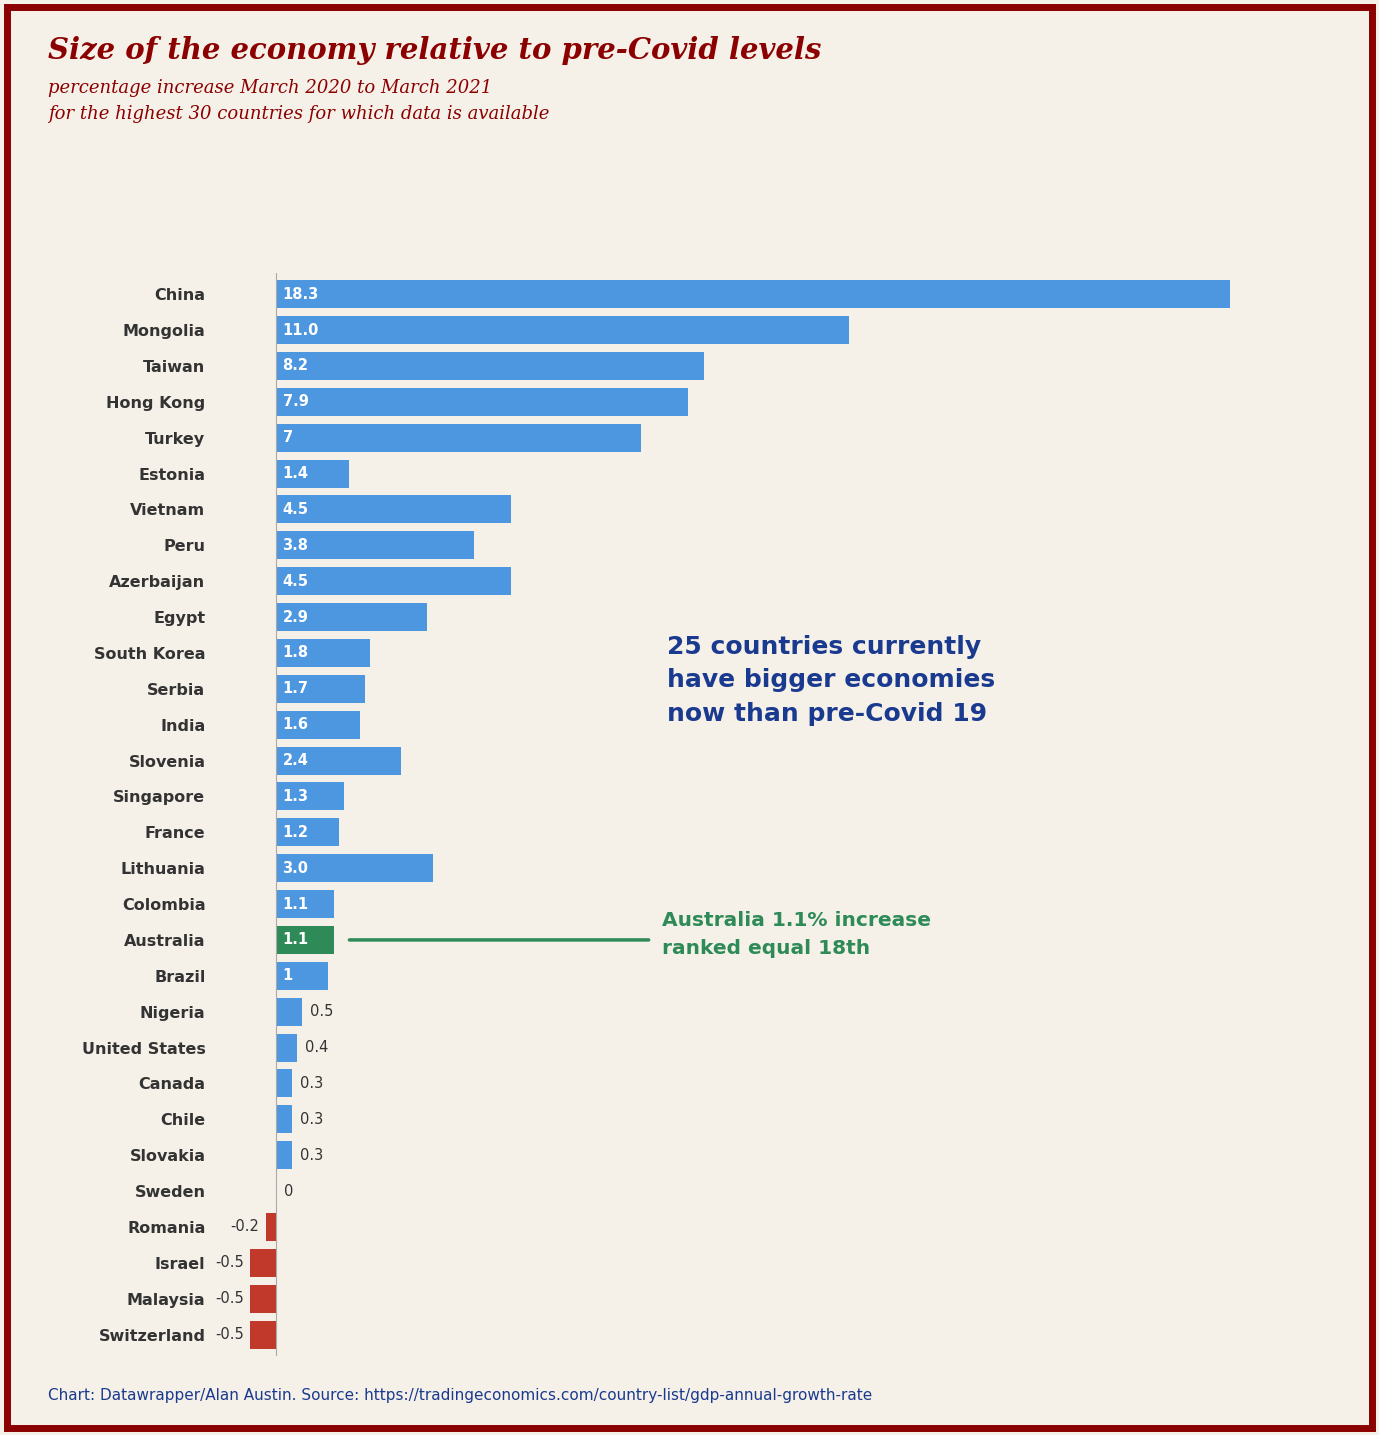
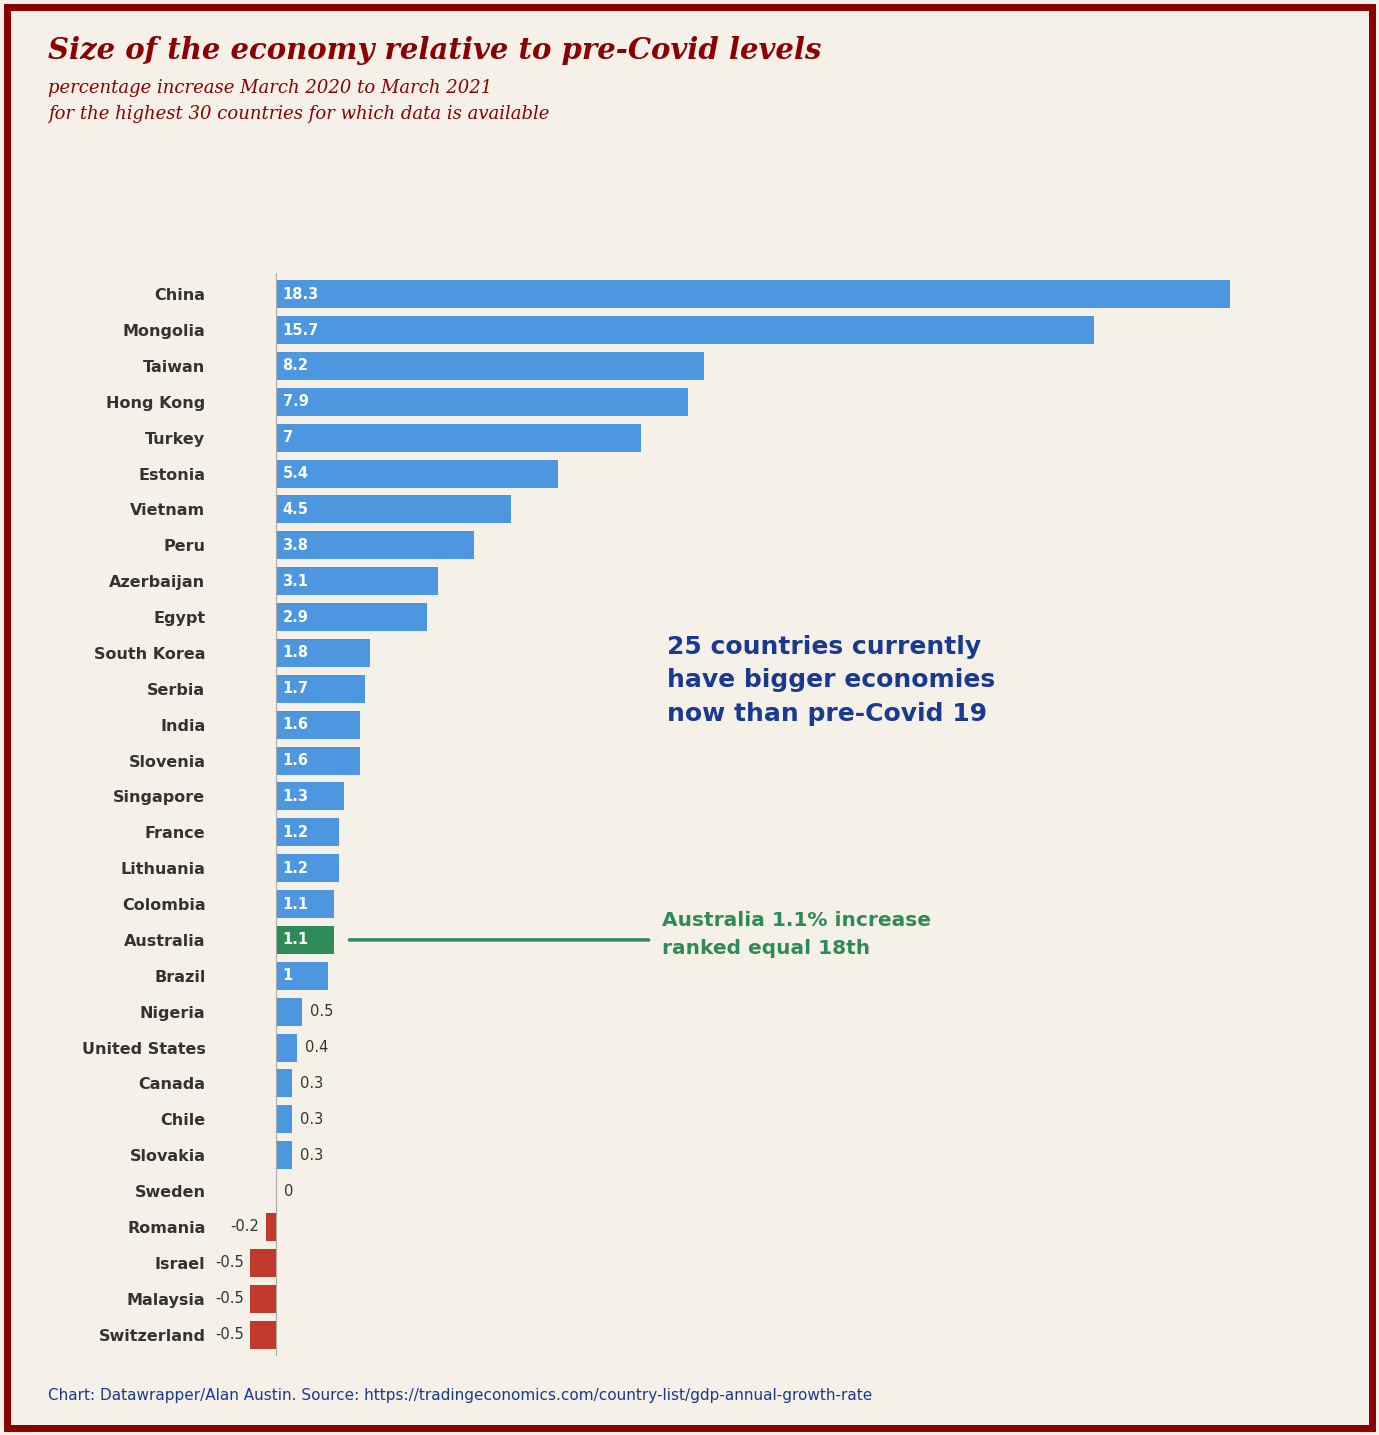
Mongolia: 11.0 -> 15.7
Estonia: 1.4 -> 5.4
Azerbaijan: 4.5 -> 3.1
Slovenia: 2.4 -> 1.6
Lithuania: 3.0 -> 1.2
